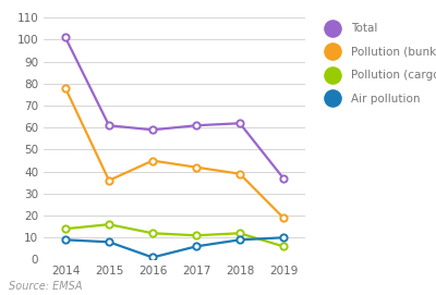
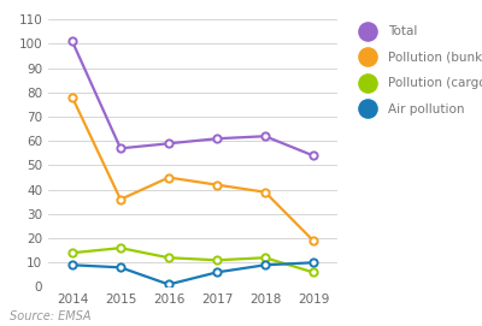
Total/2015: 61 -> 57
Total/2019: 37 -> 54
